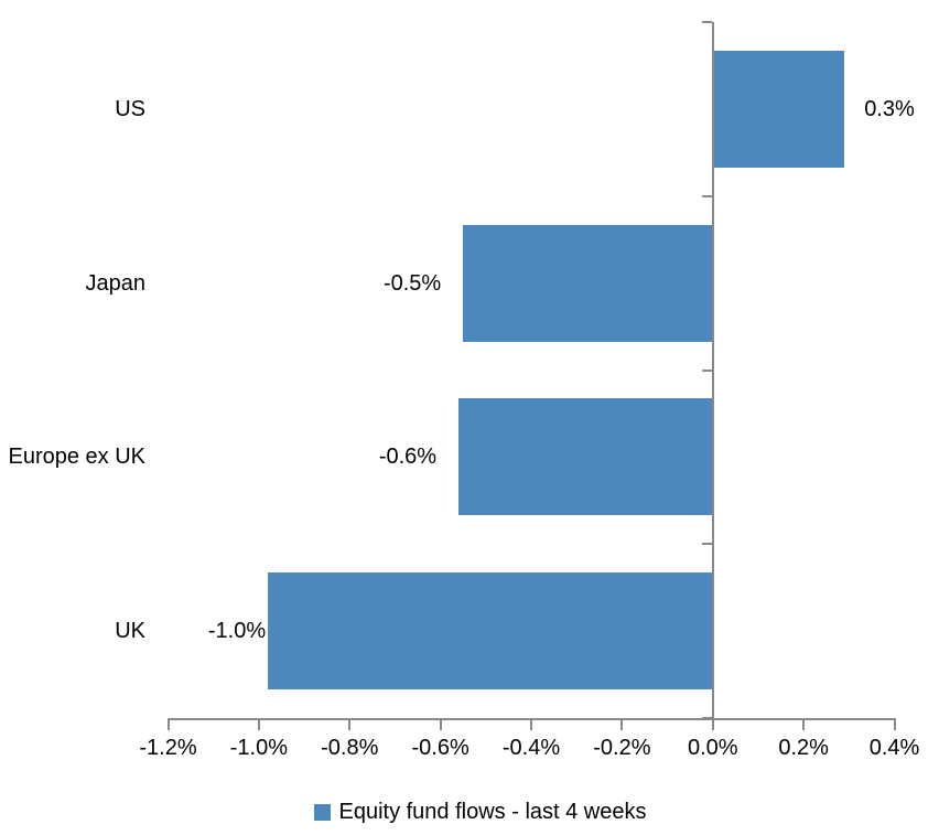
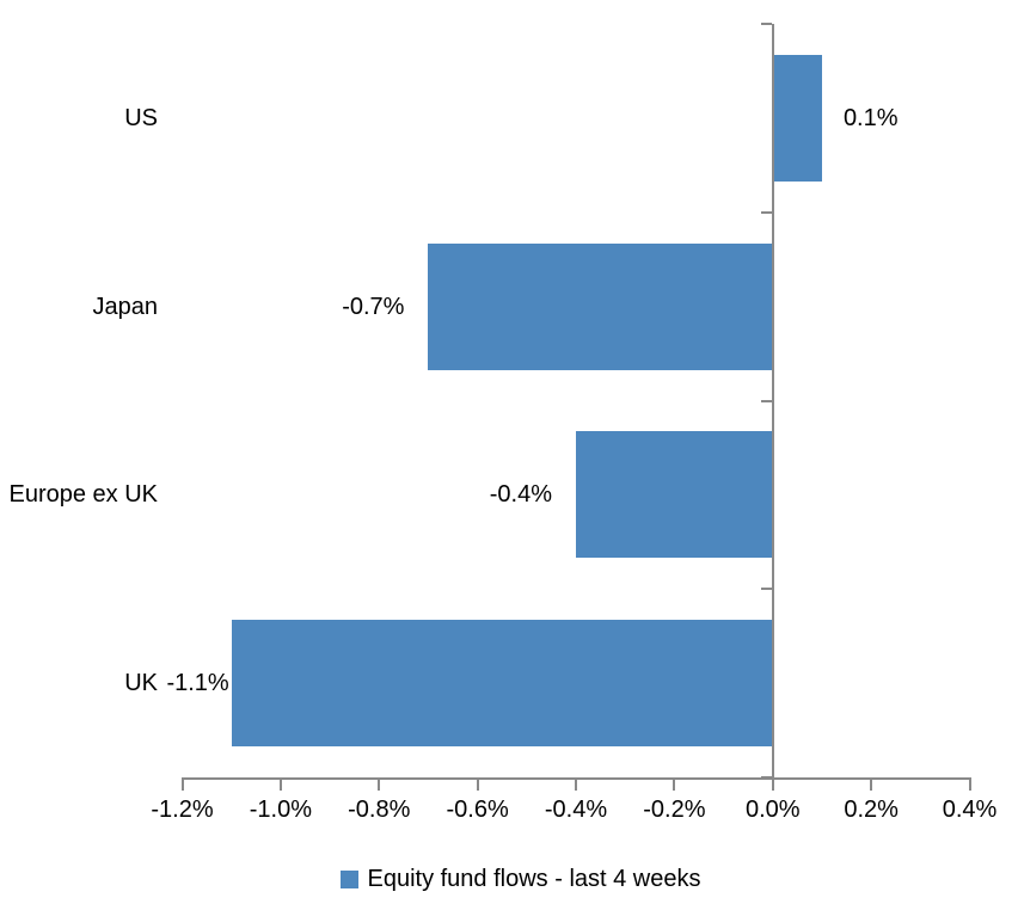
US: 0.3% -> 0.1%
Japan: -0.5% -> -0.7%
Europe ex UK: -0.6% -> -0.4%
UK: -1.0% -> -1.1%
